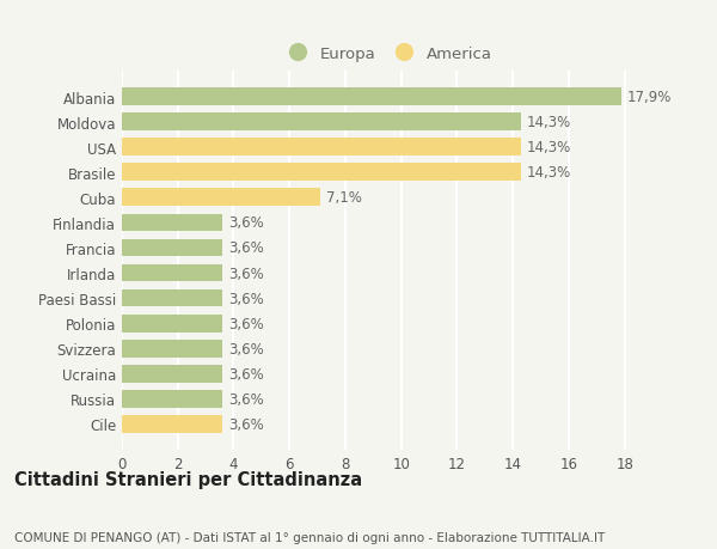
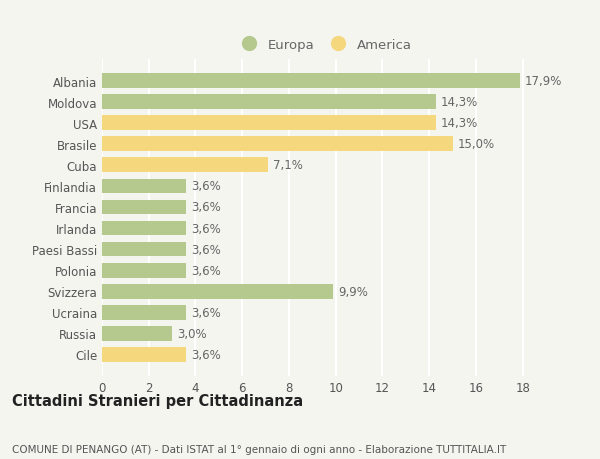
Brasile: 14,3% -> 15,0%
Svizzera: 3,6% -> 9,9%
Russia: 3,6% -> 3,0%
